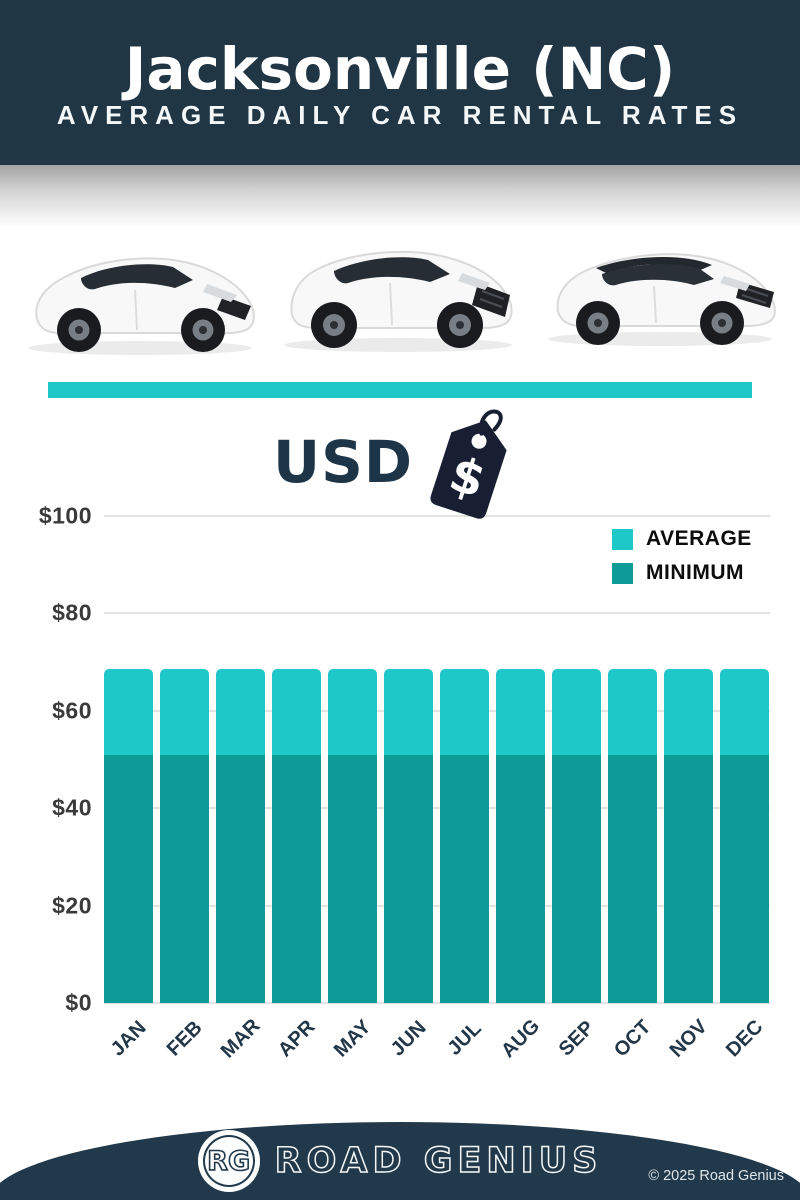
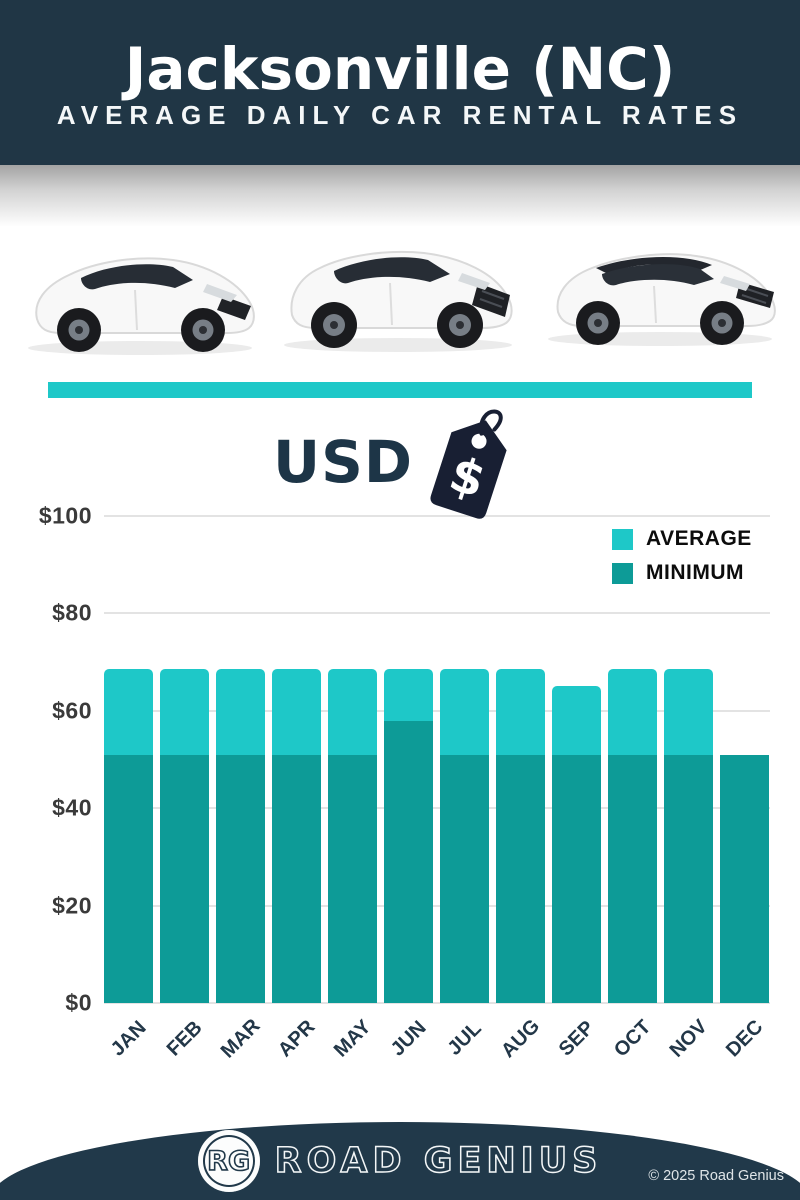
MINIMUM/JUN: $51 -> $58
AVERAGE/SEP: $68 -> $65
AVERAGE/DEC: $68 -> $32
